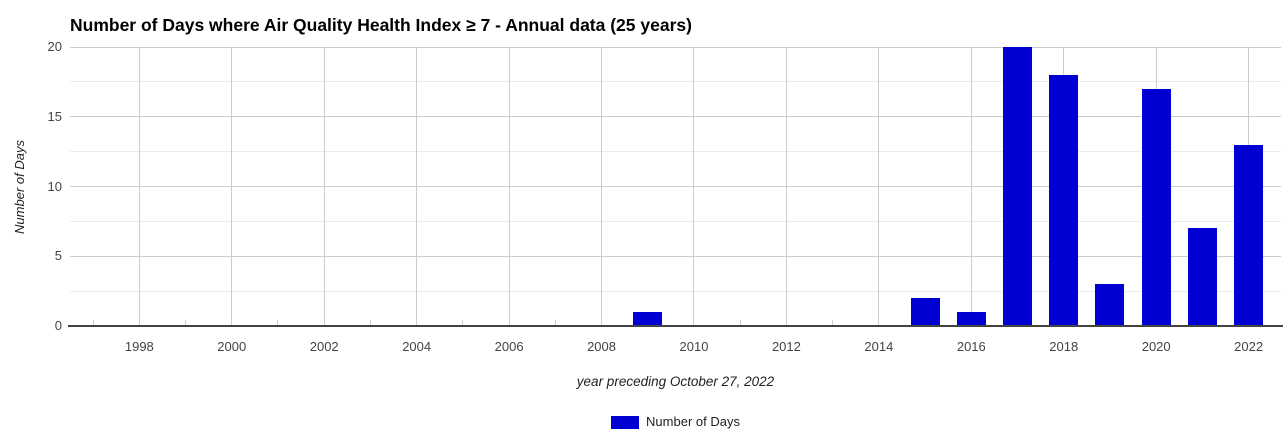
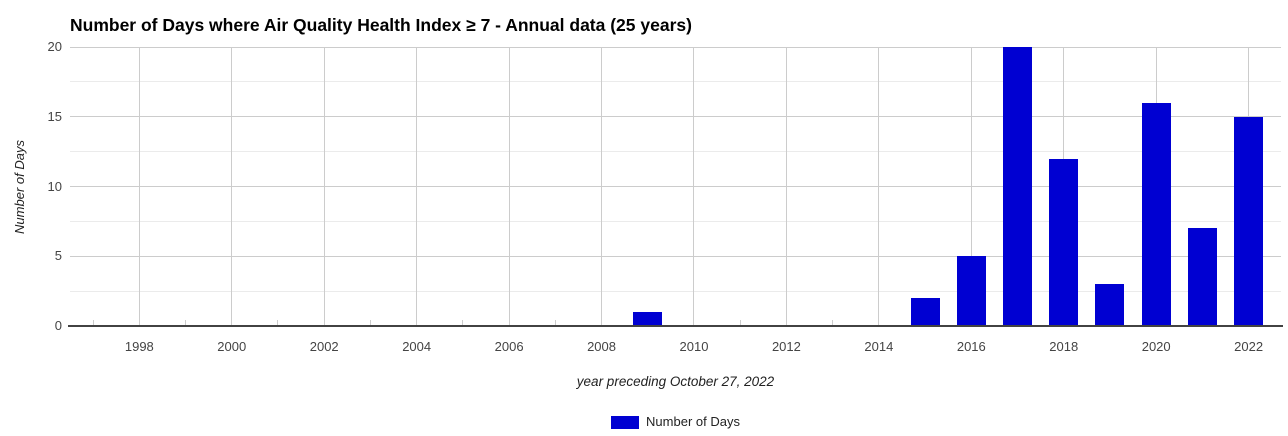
2016: 1 -> 5
2018: 18 -> 12
2020: 17 -> 16
2022: 13 -> 15
